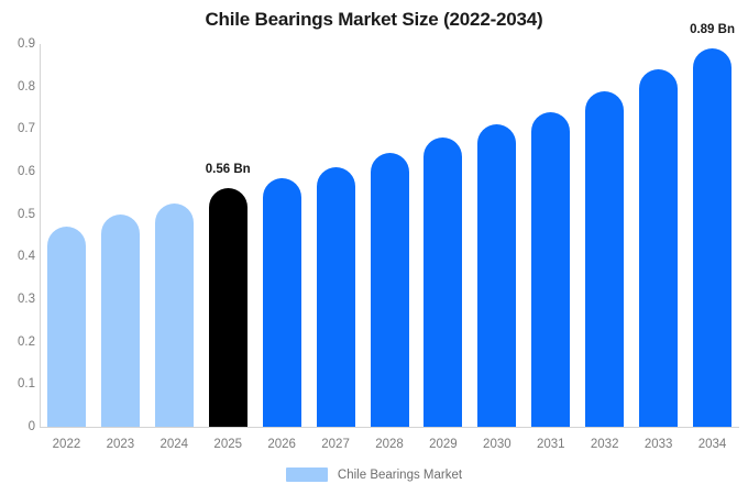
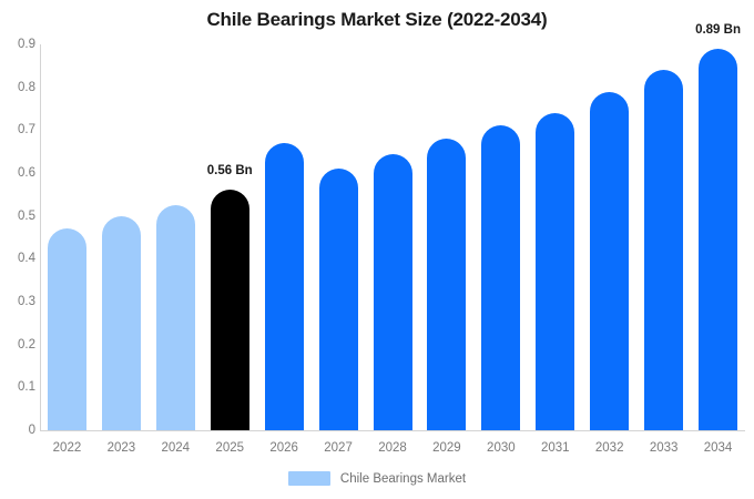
2026: 0.58 -> 0.67
